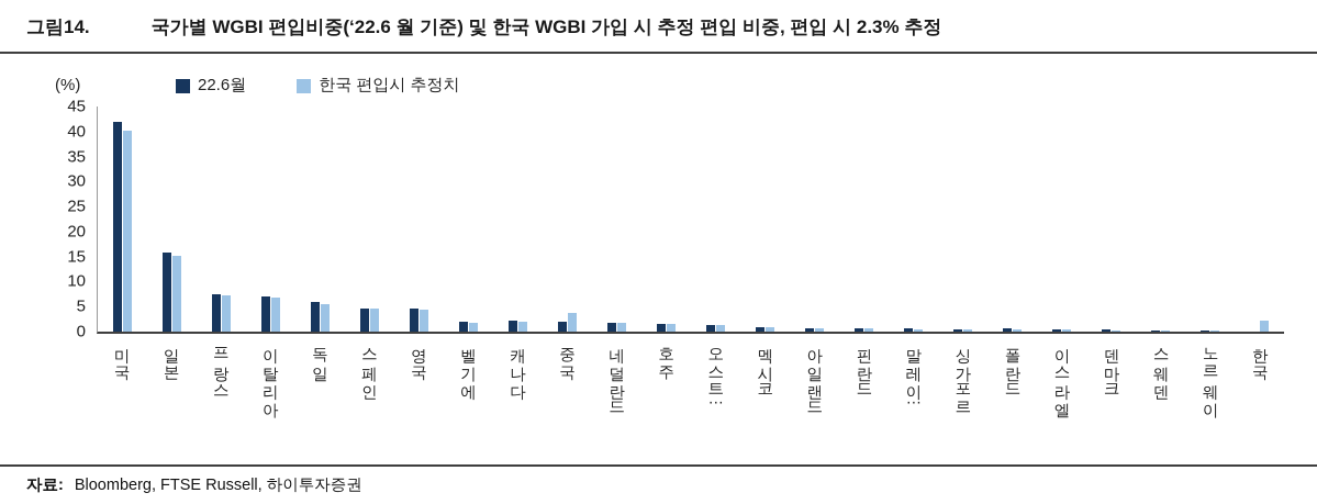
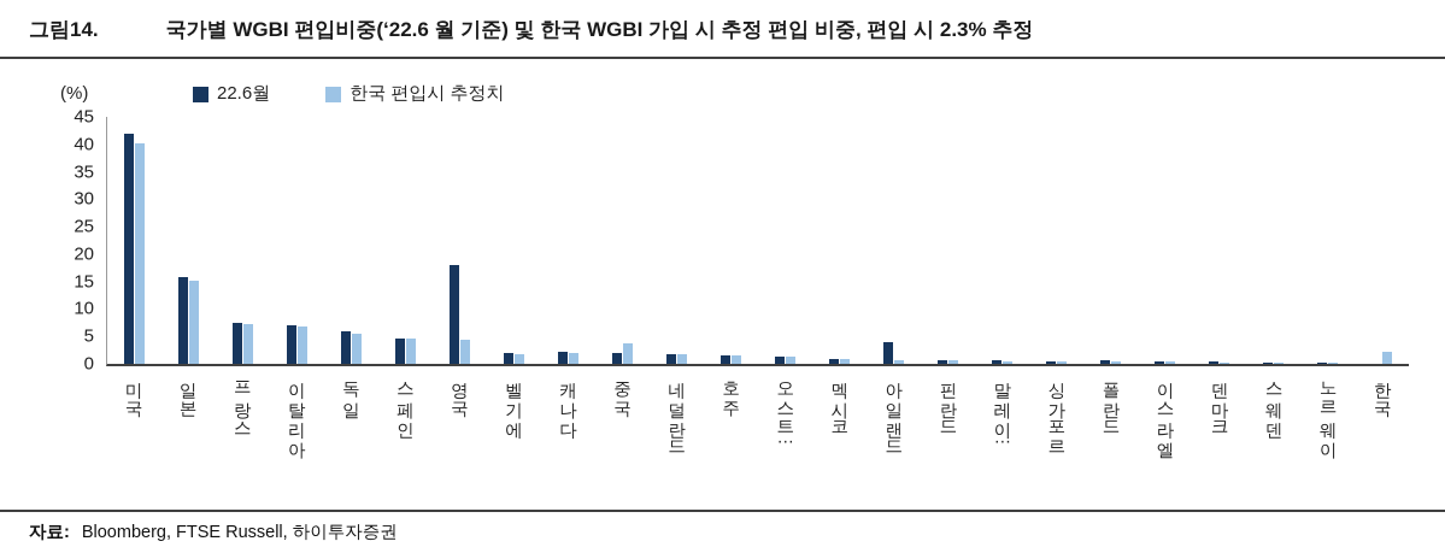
22.6월/영국: 5 -> 18
22.6월/아일랜드: 1 -> 4
